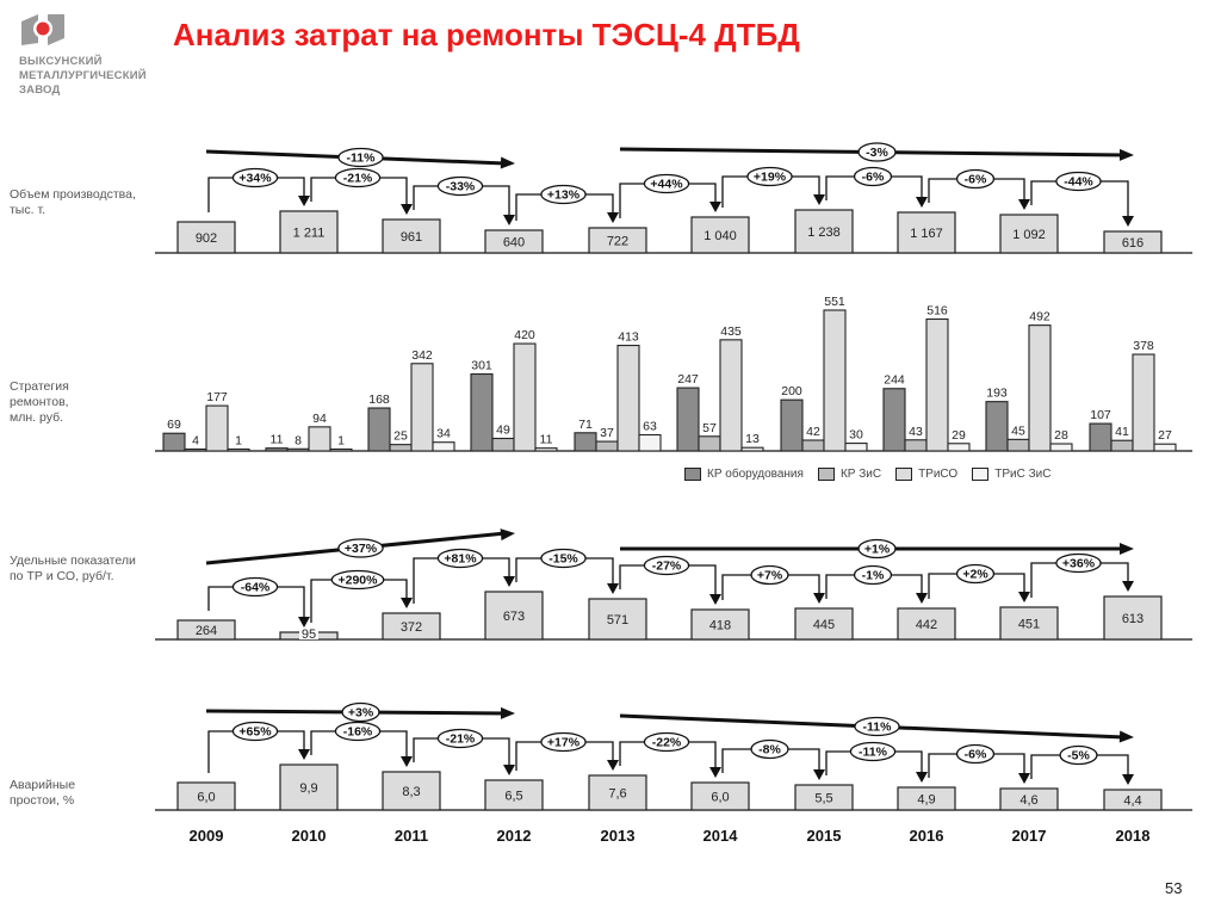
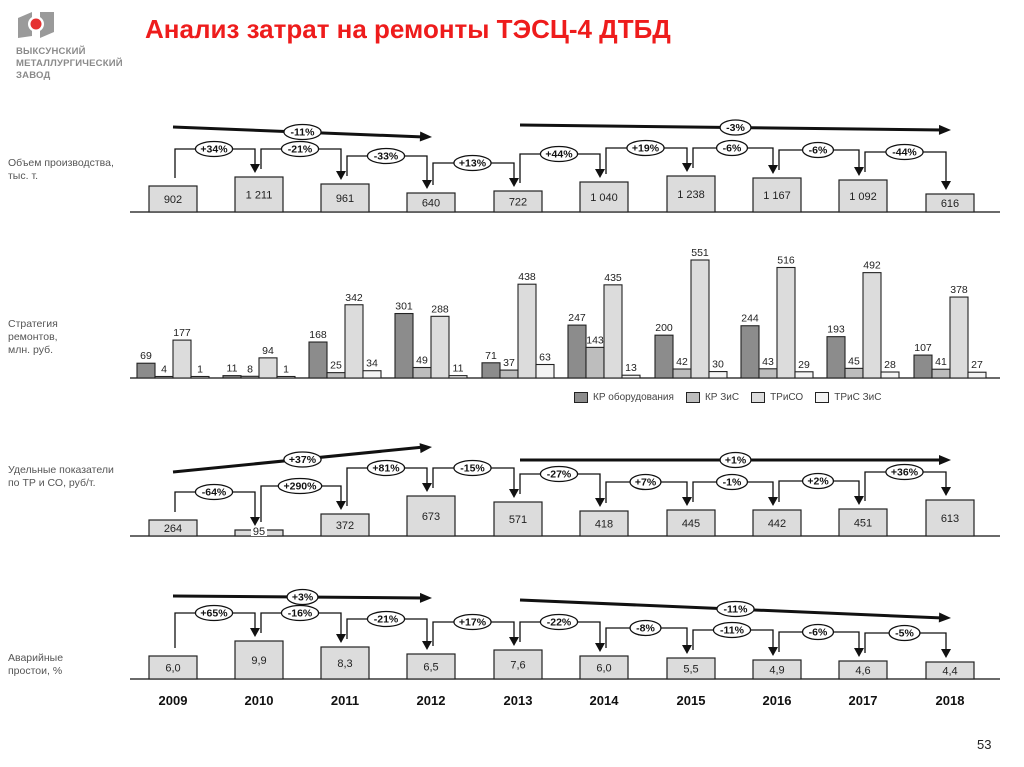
Стратегия ремонтов, млн. руб./ТРиСО/2012: 420 -> 288
Стратегия ремонтов, млн. руб./ТРиСО/2013: 413 -> 438
Стратегия ремонтов, млн. руб./КР ЗиС/2014: 57 -> 143
